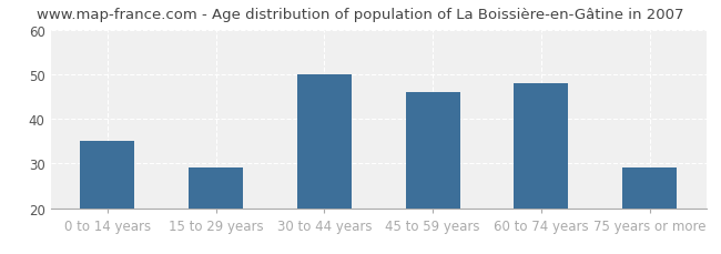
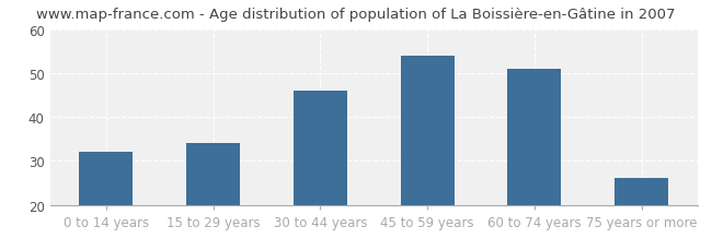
0 to 14 years: 35 -> 32
15 to 29 years: 29 -> 34
30 to 44 years: 50 -> 46
45 to 59 years: 46 -> 54
60 to 74 years: 48 -> 51
75 years or more: 29 -> 26
